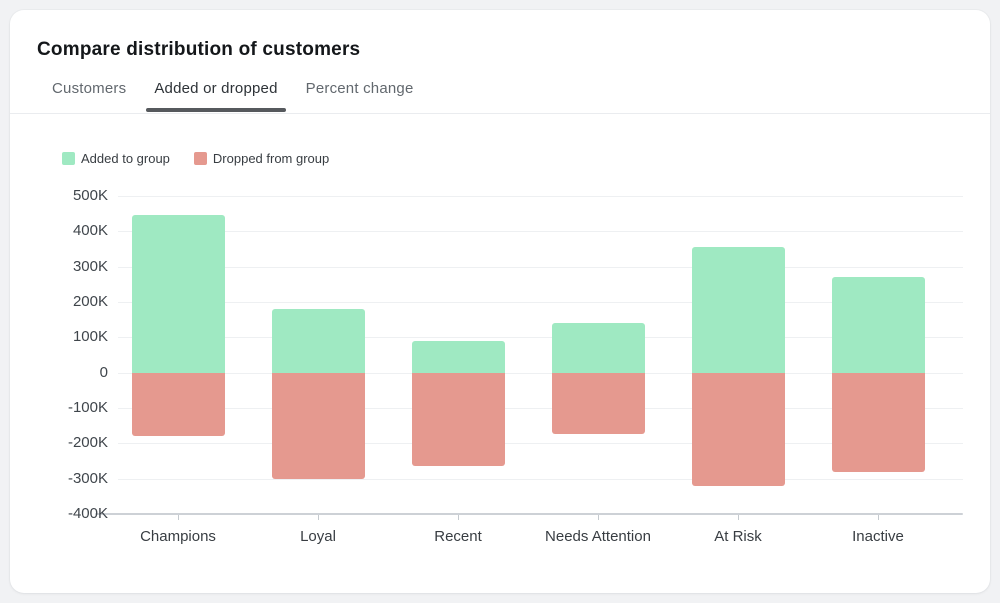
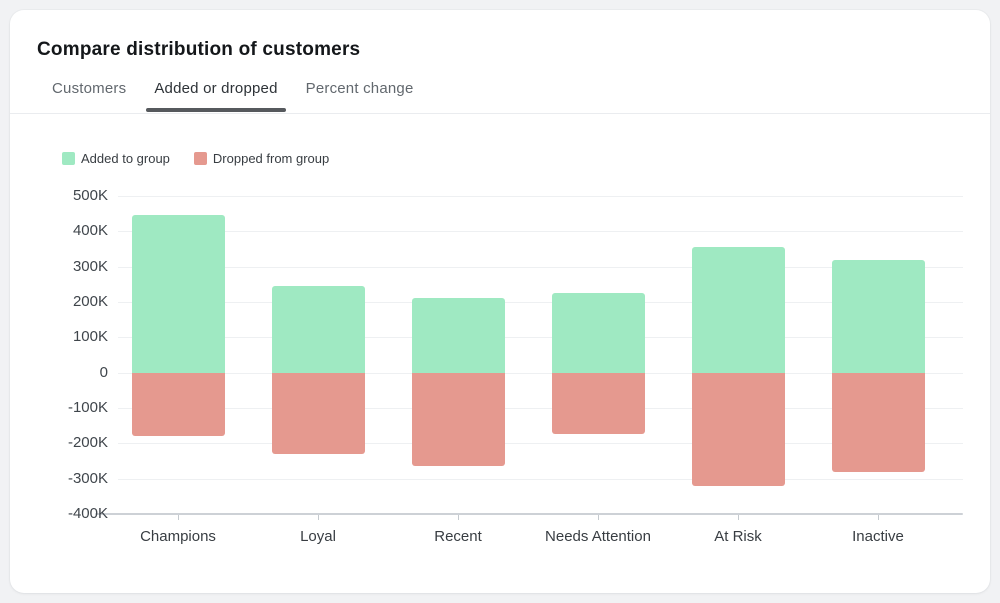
Added to group/Loyal: 180K -> 240K
Dropped from group/Loyal: -300K -> -230K
Added to group/Recent: 90K -> 210K
Added to group/Needs Attention: 140K -> 220K
Added to group/Inactive: 270K -> 320K
